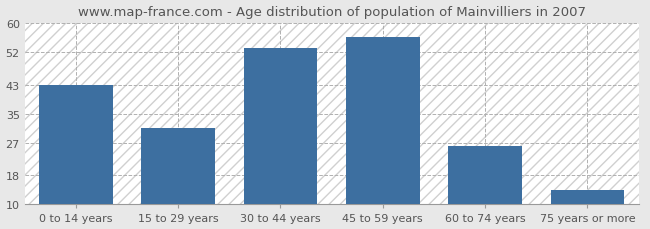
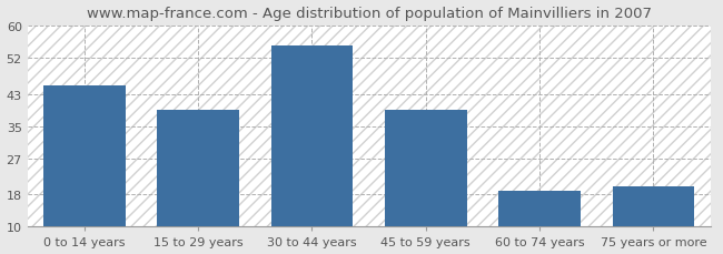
0 to 14 years: 43 -> 45
15 to 29 years: 31 -> 39
30 to 44 years: 53 -> 55
45 to 59 years: 56 -> 39
60 to 74 years: 26 -> 19
75 years or more: 14 -> 20
